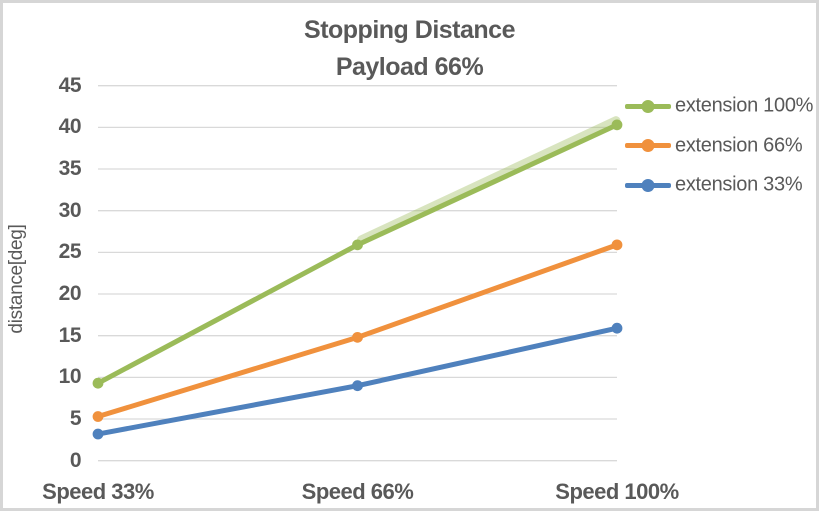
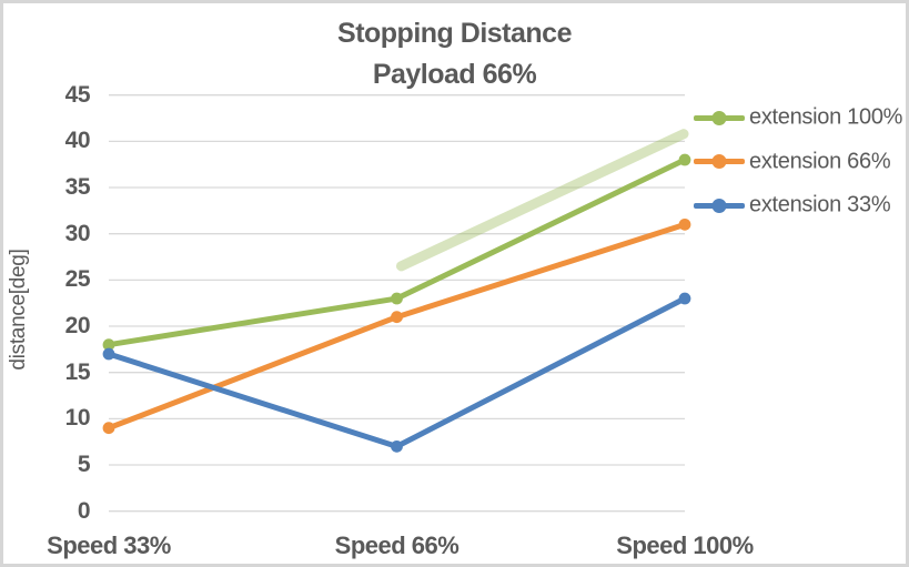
extension 100%/Speed 33%: 9 -> 18
extension 66%/Speed 33%: 5 -> 9
extension 33%/Speed 33%: 3 -> 17
extension 100%/Speed 66%: 26 -> 23
extension 66%/Speed 66%: 15 -> 21
extension 33%/Speed 66%: 9 -> 7
extension 100%/Speed 100%: 40 -> 38
extension 66%/Speed 100%: 26 -> 31
extension 33%/Speed 100%: 16 -> 23
